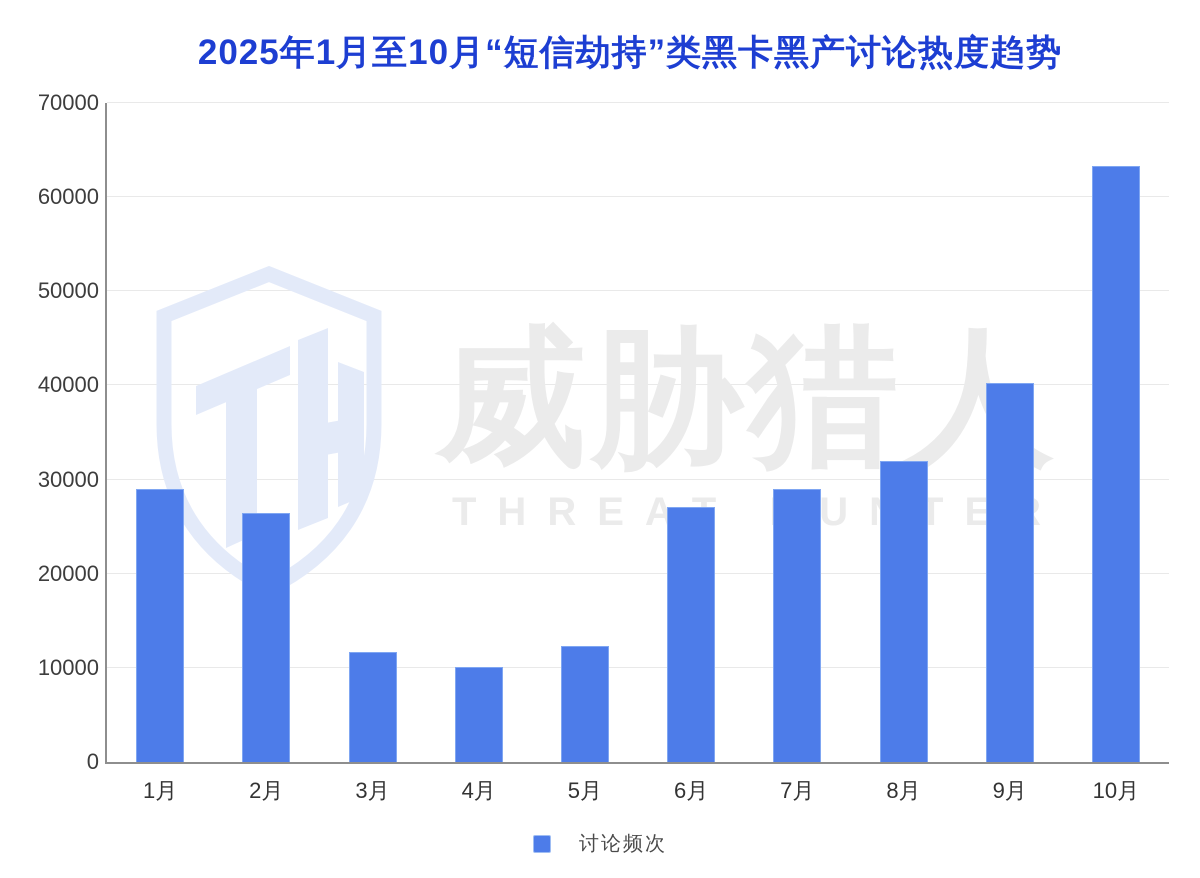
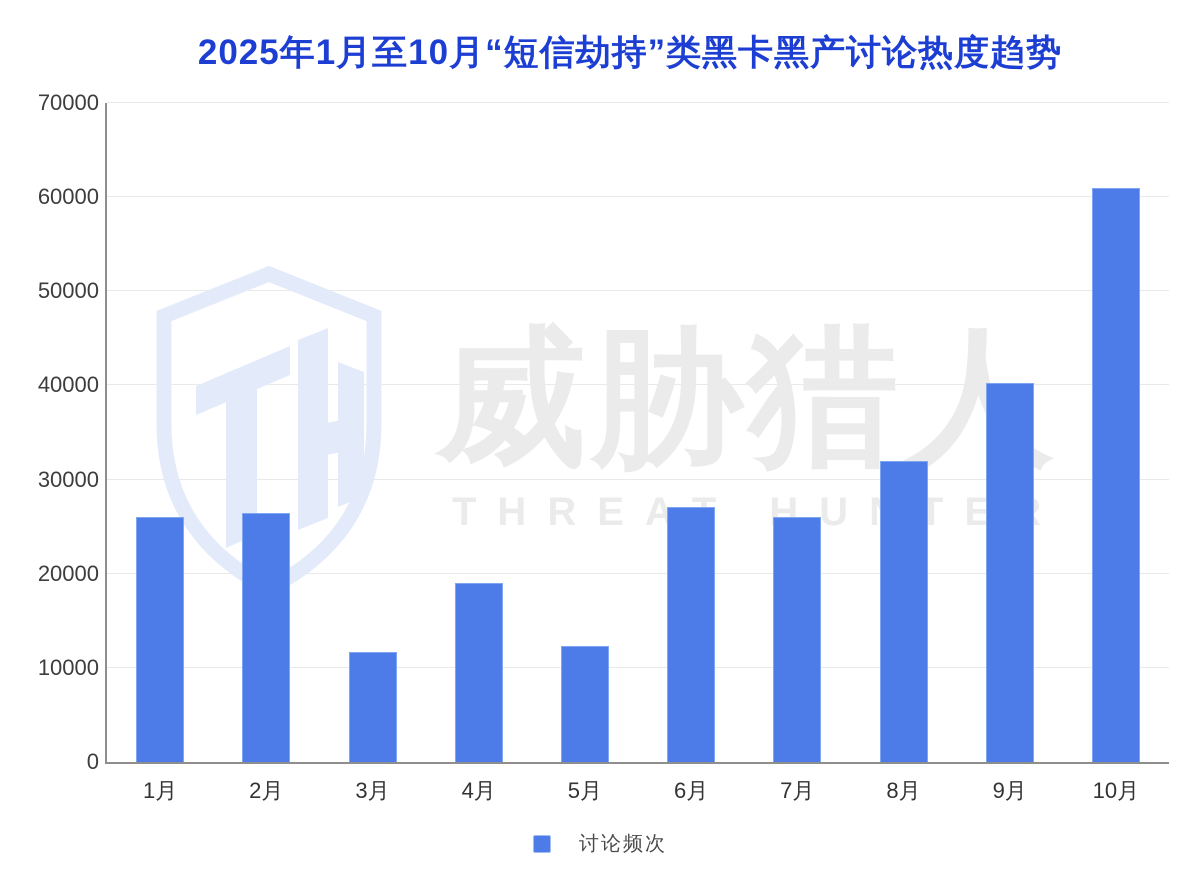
1月: 29000 -> 26000
4月: 10000 -> 19000
7月: 29000 -> 26000
10月: 63000 -> 61000
